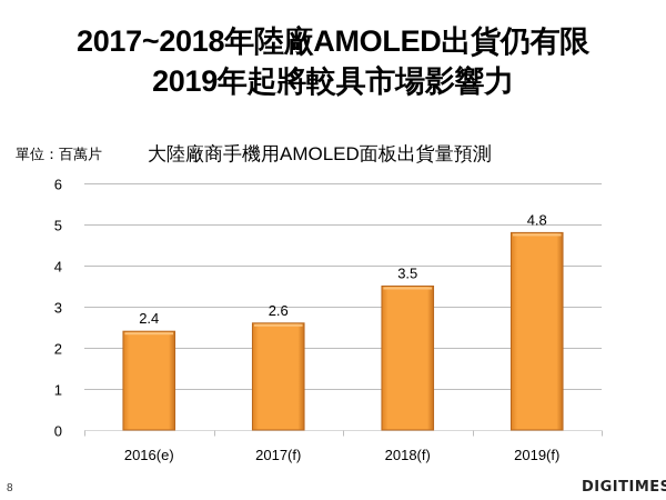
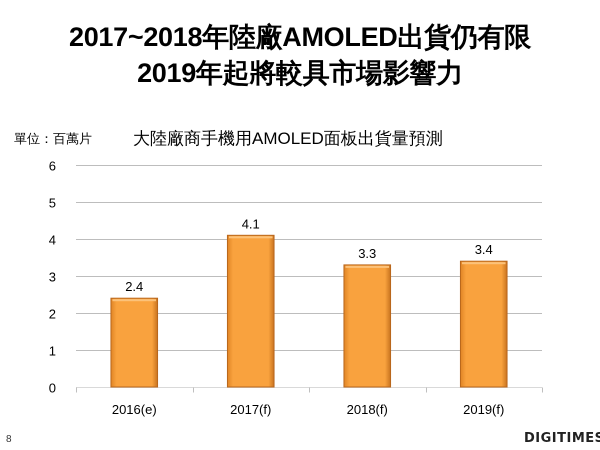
2017(f): 2.6 -> 4.1
2018(f): 3.5 -> 3.3
2019(f): 4.8 -> 3.4
